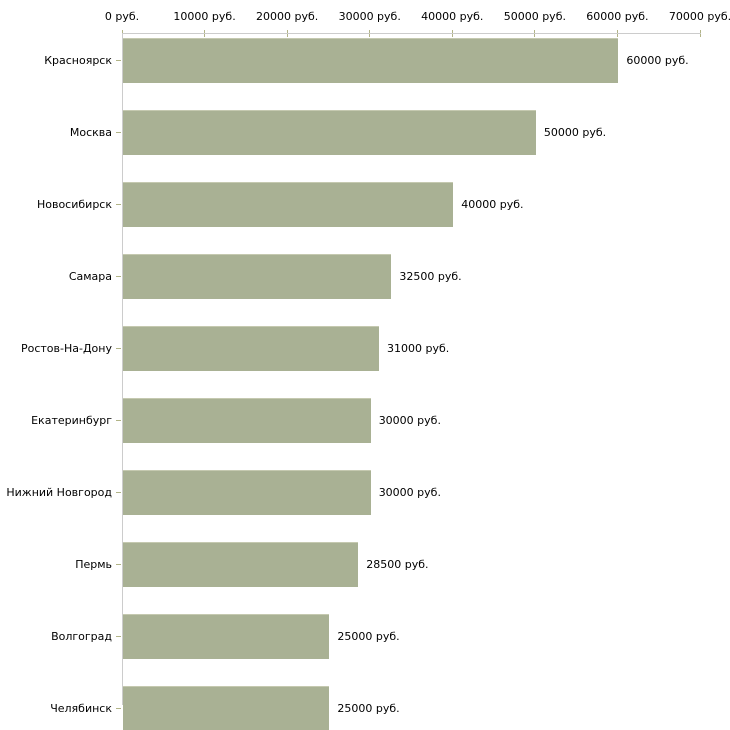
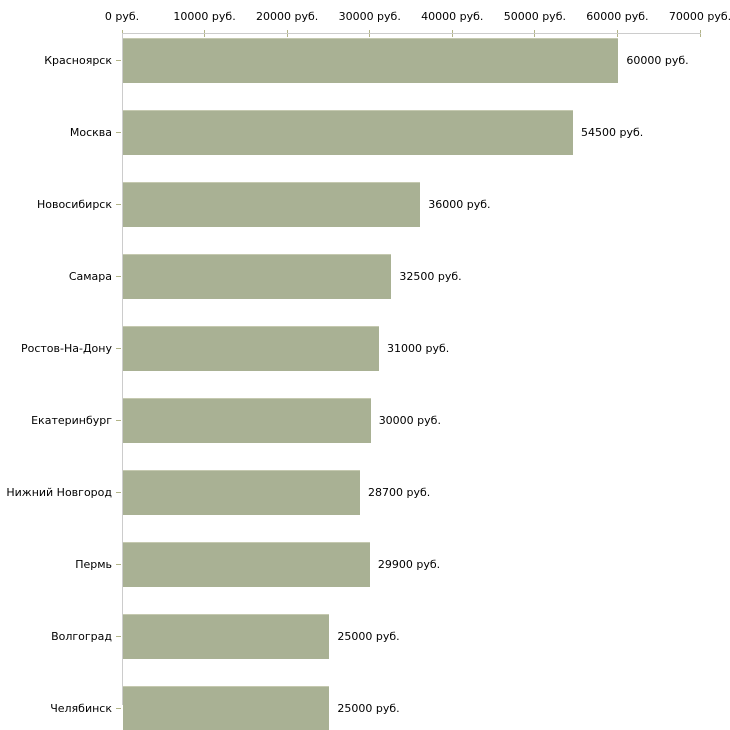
Москва: 50000 -> 54500
Новосибирск: 40000 -> 36000
Нижний Новгород: 30000 -> 28700
Пермь: 28500 -> 29900
